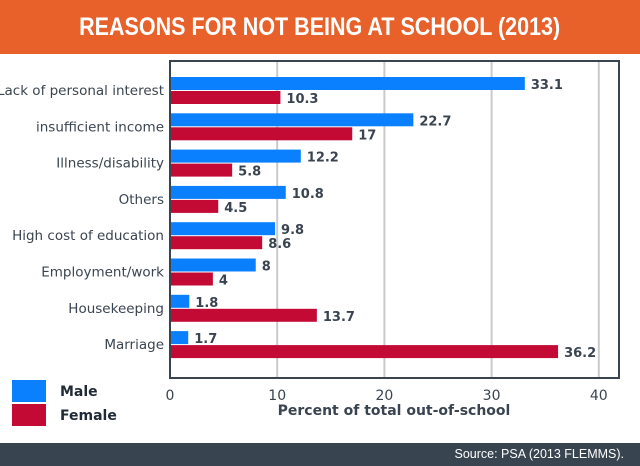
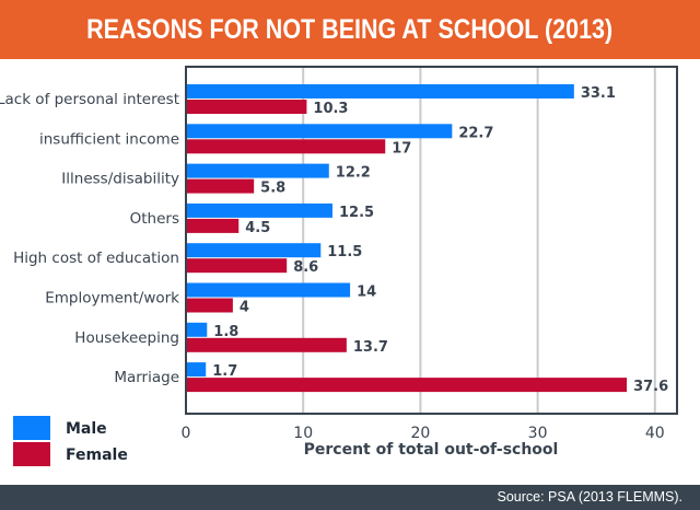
Male/Others: 10.8 -> 12.5
Male/High cost of education: 9.8 -> 11.5
Male/Employment/work: 8 -> 14
Female/Marriage: 36.2 -> 37.6
